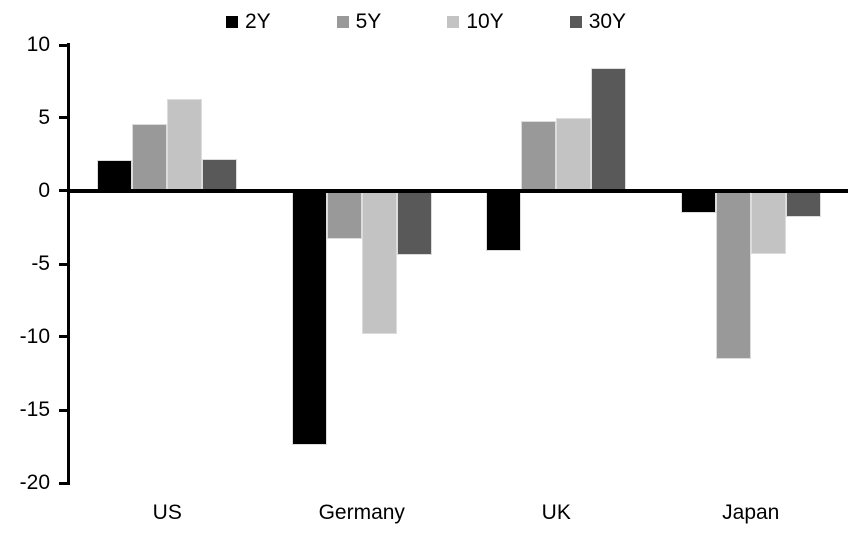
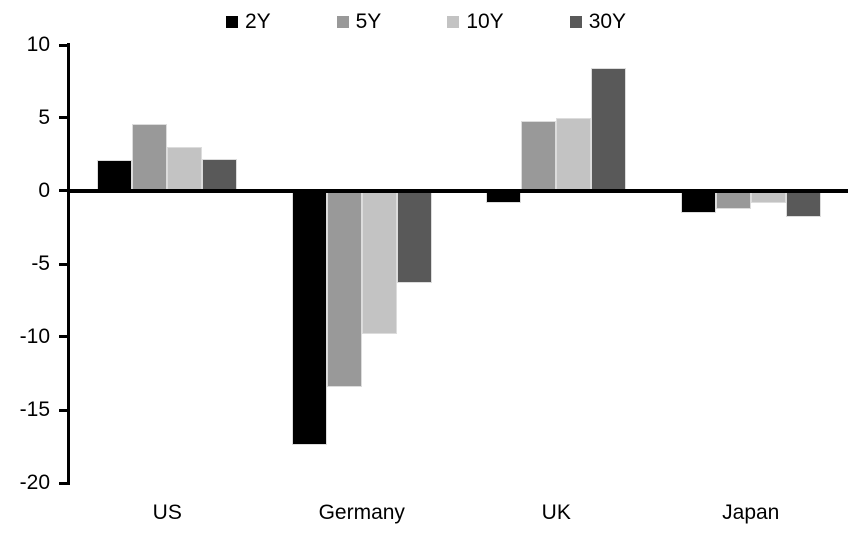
10Y/US: 6.3 -> 3.0
5Y/Germany: -3.3 -> -13.4
30Y/Germany: -4.4 -> -6.3
2Y/UK: -4.1 -> -0.8
5Y/Japan: -11.5 -> -1.2
10Y/Japan: -4.3 -> -0.8
